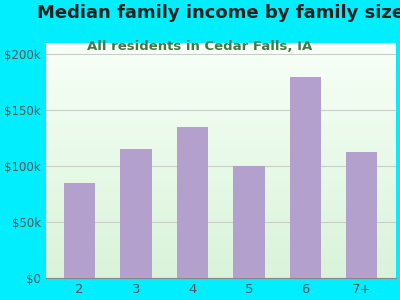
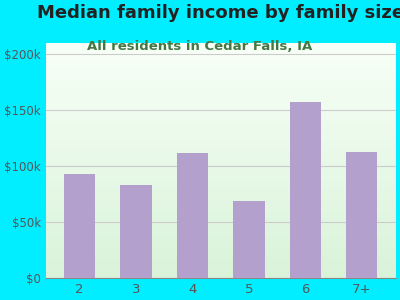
2: $85k -> $93k
3: $115k -> $83k
4: $135k -> $112k
5: $100k -> $69k
6: $180k -> $157k
